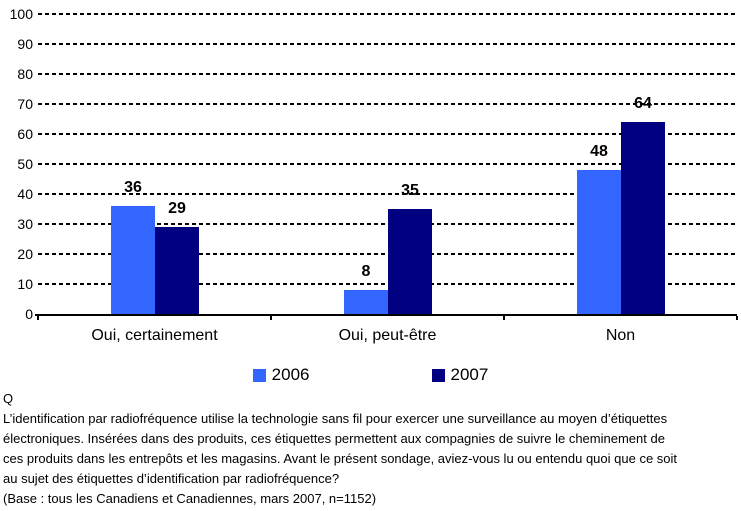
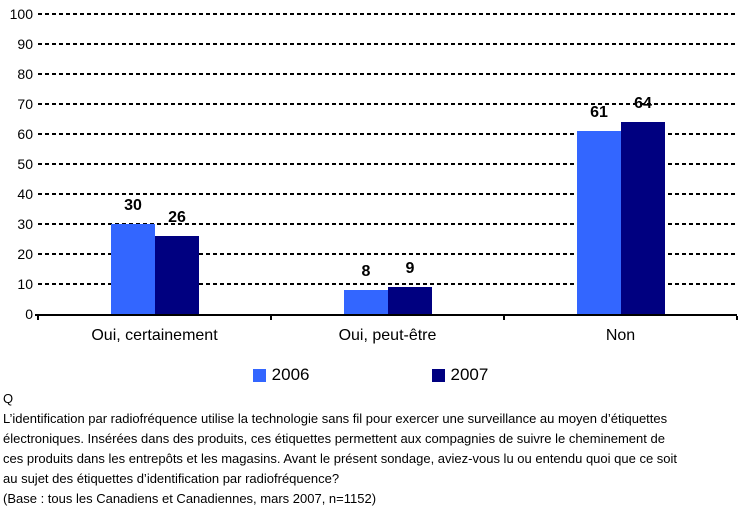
2006/Oui, certainement: 36 -> 30
2007/Oui, certainement: 29 -> 26
2007/Oui, peut-être: 35 -> 9
2006/Non: 48 -> 61
